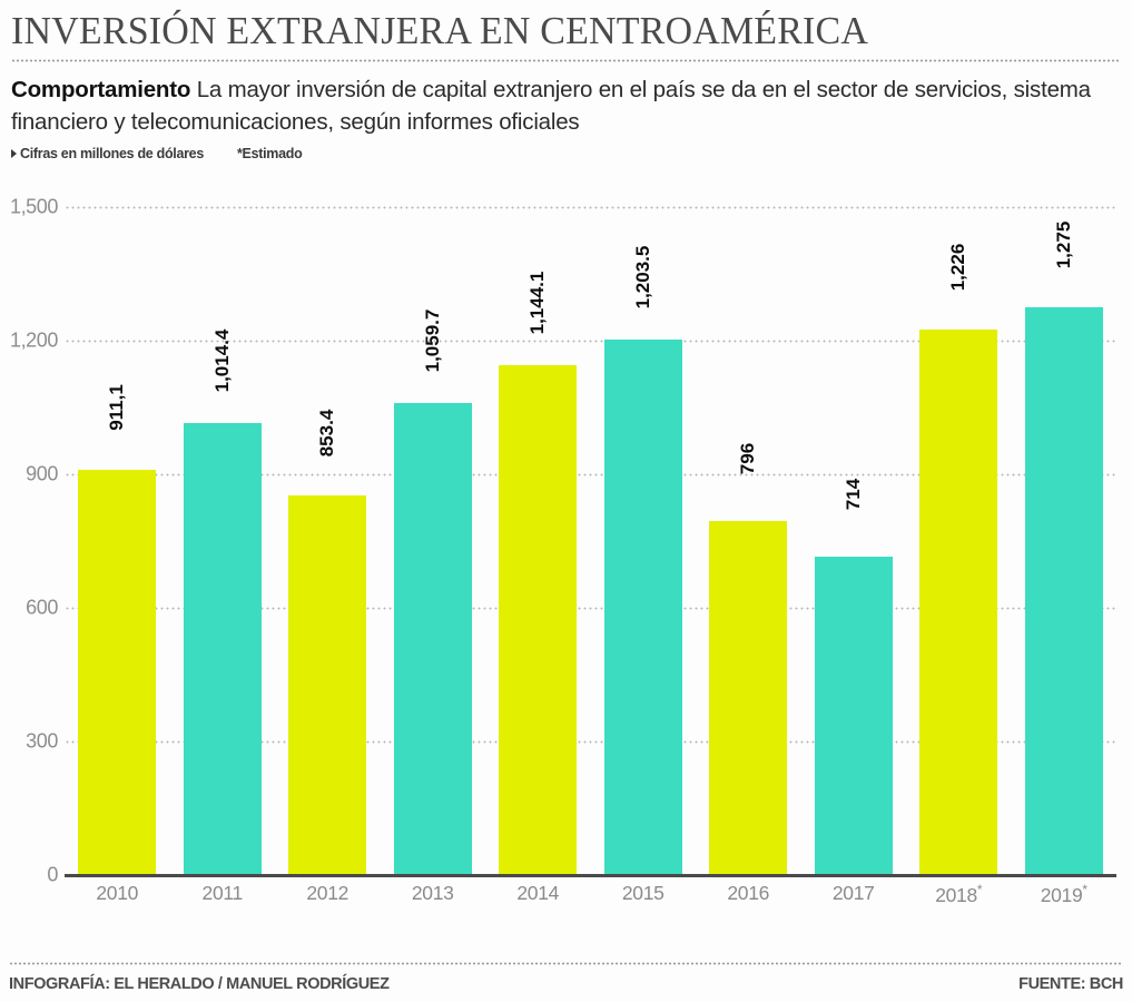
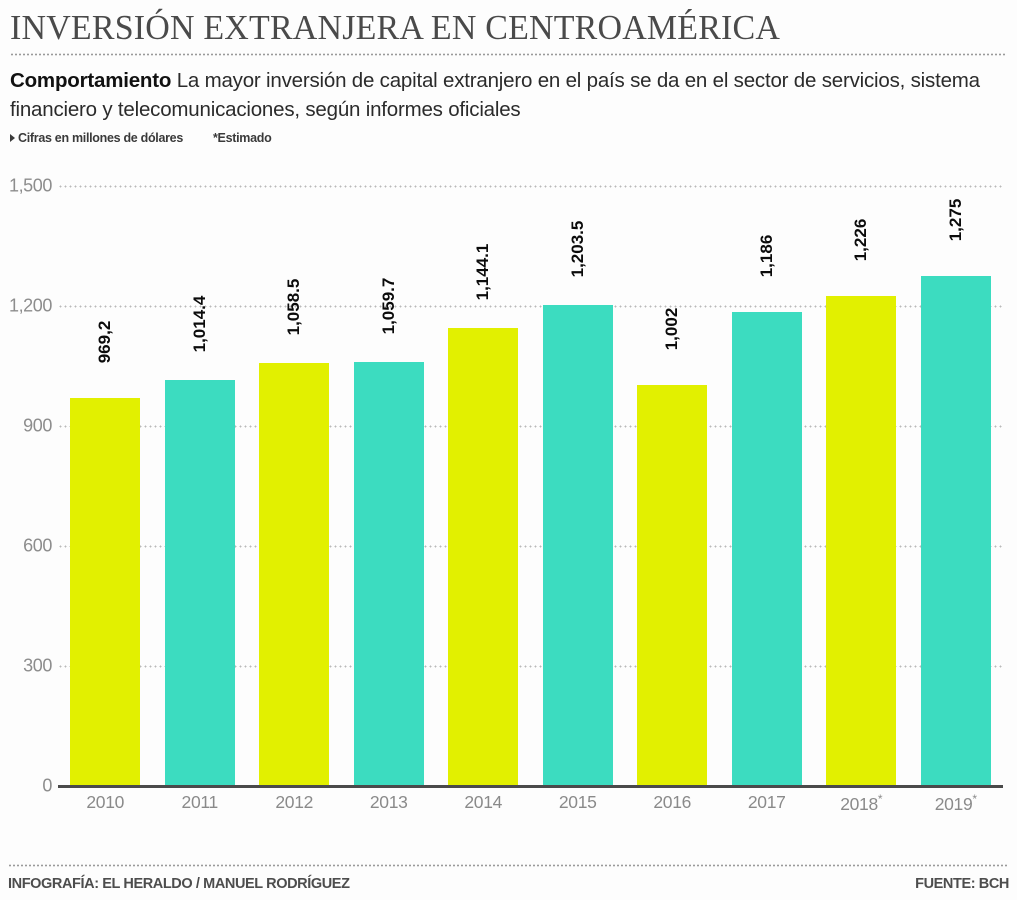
2010: 911,1 -> 969,2
2012: 853.4 -> 1,058.5
2016: 796 -> 1,002
2017: 714 -> 1,186
